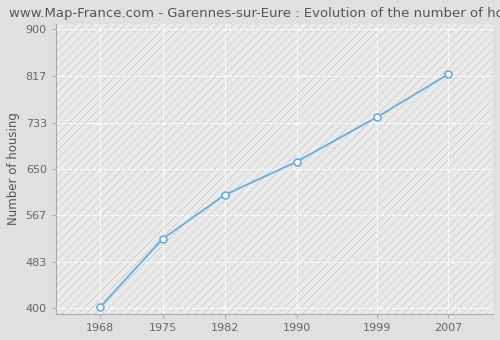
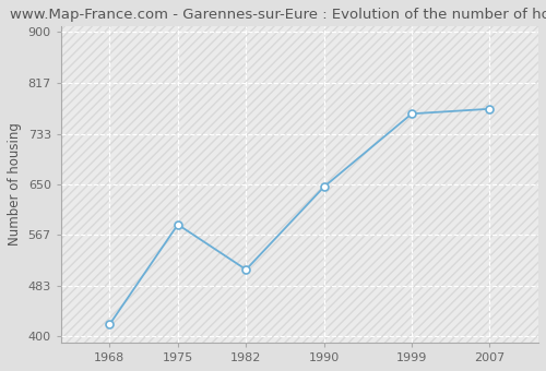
1968: 403 -> 420
1975: 525 -> 584
1982: 604 -> 510
1990: 663 -> 646
1999: 743 -> 766
2007: 820 -> 774
